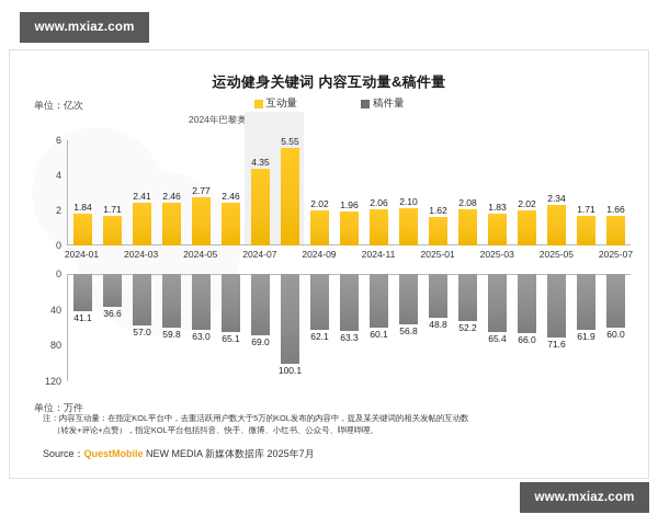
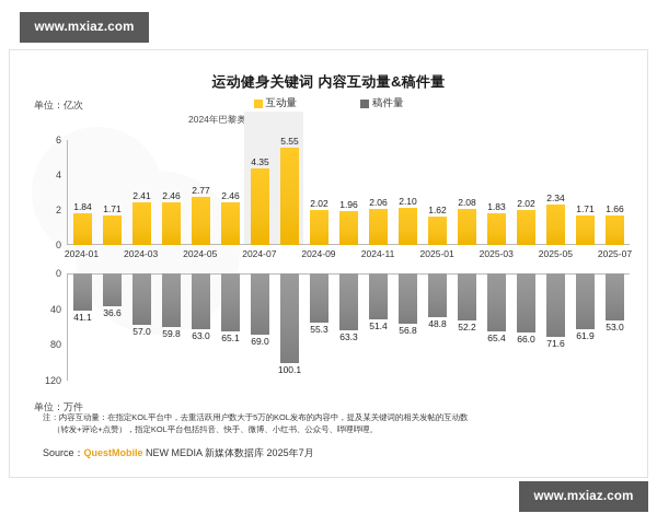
稿件量/2024-09: 62.1 -> 55.3
稿件量/2024-11: 60.1 -> 51.4
稿件量/2025-07: 60.0 -> 53.0
